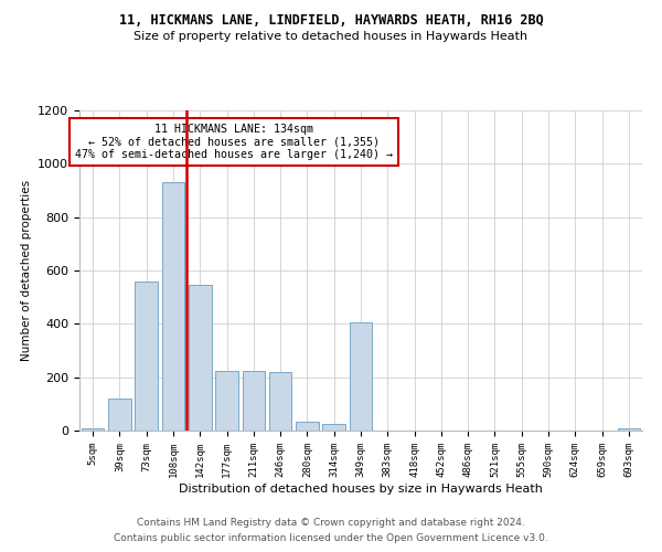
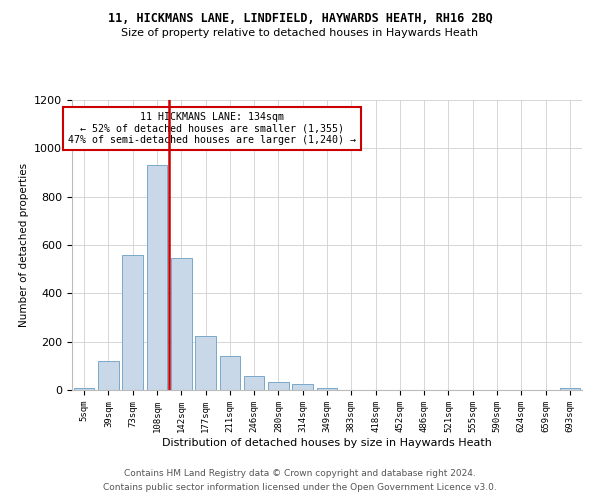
211sqm: 225 -> 140
246sqm: 220 -> 57
349sqm: 405 -> 10
